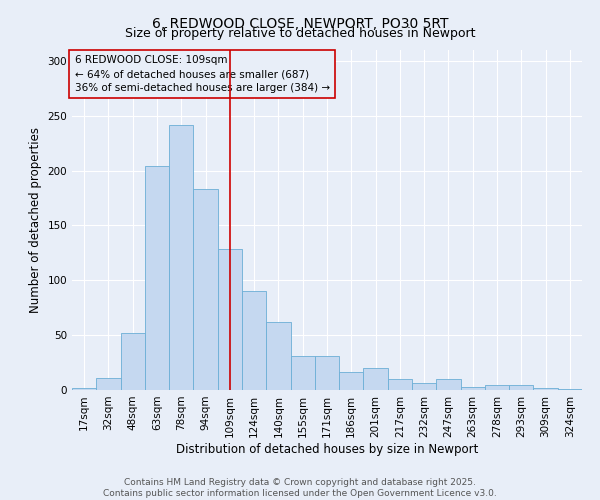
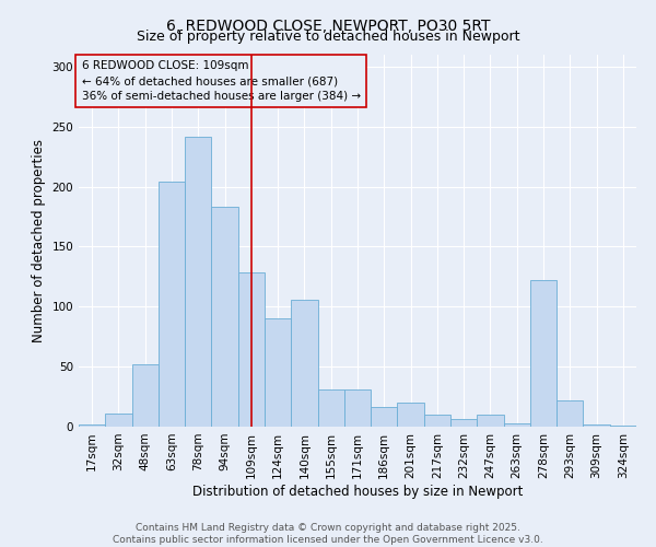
140sqm: 62 -> 106
278sqm: 5 -> 122
293sqm: 5 -> 22
